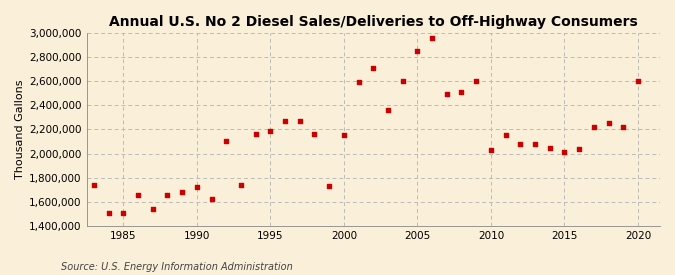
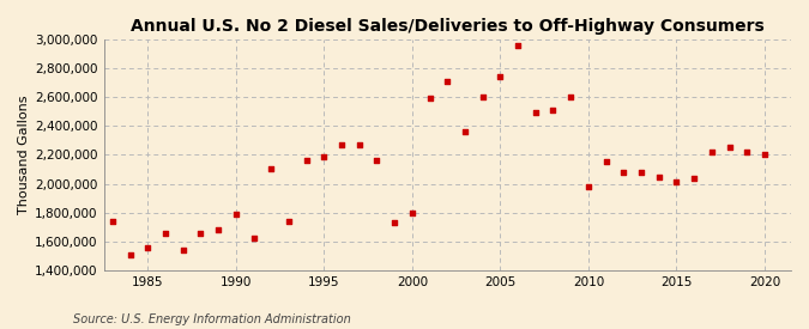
1985: 1,510,000 -> 1,560,000
1990: 1,720,000 -> 1,790,000
2000: 2,150,000 -> 1,800,000
2005: 2,850,000 -> 2,740,000
2010: 2,030,000 -> 1,980,000
2020: 2,600,000 -> 2,200,000
